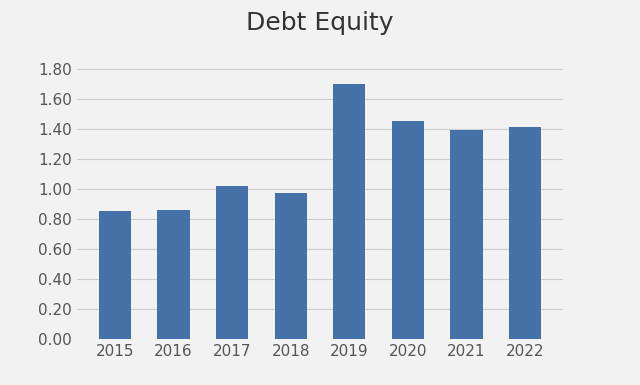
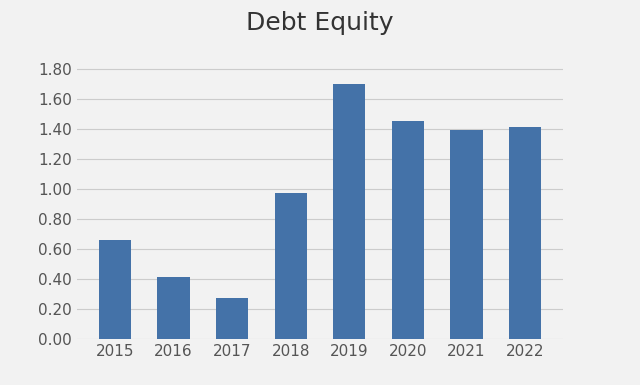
2015: 0.85 -> 0.66
2016: 0.86 -> 0.41
2017: 1.02 -> 0.27
